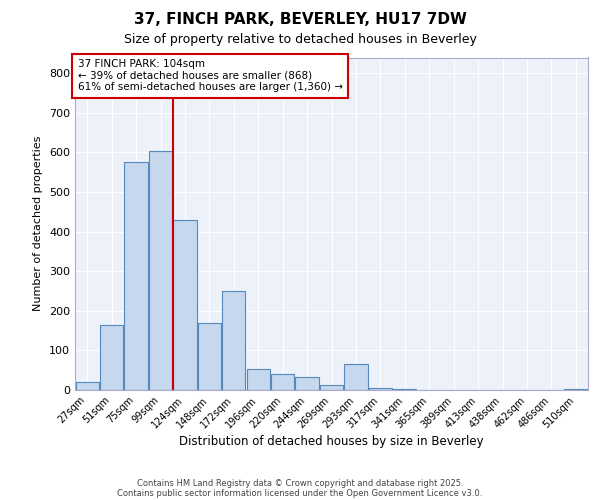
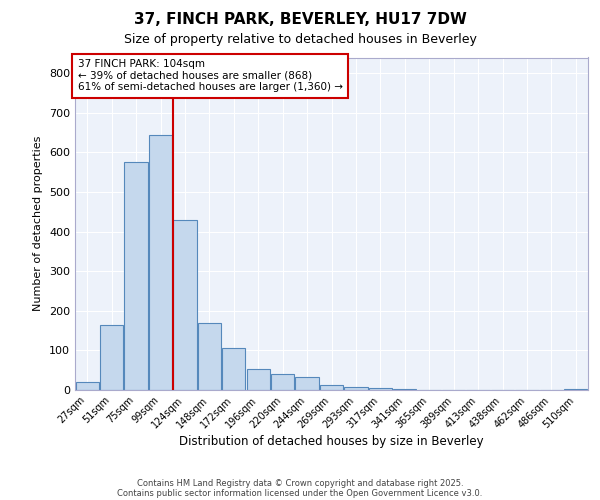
99sqm: 605 -> 645
172sqm: 250 -> 105
293sqm: 65 -> 8
